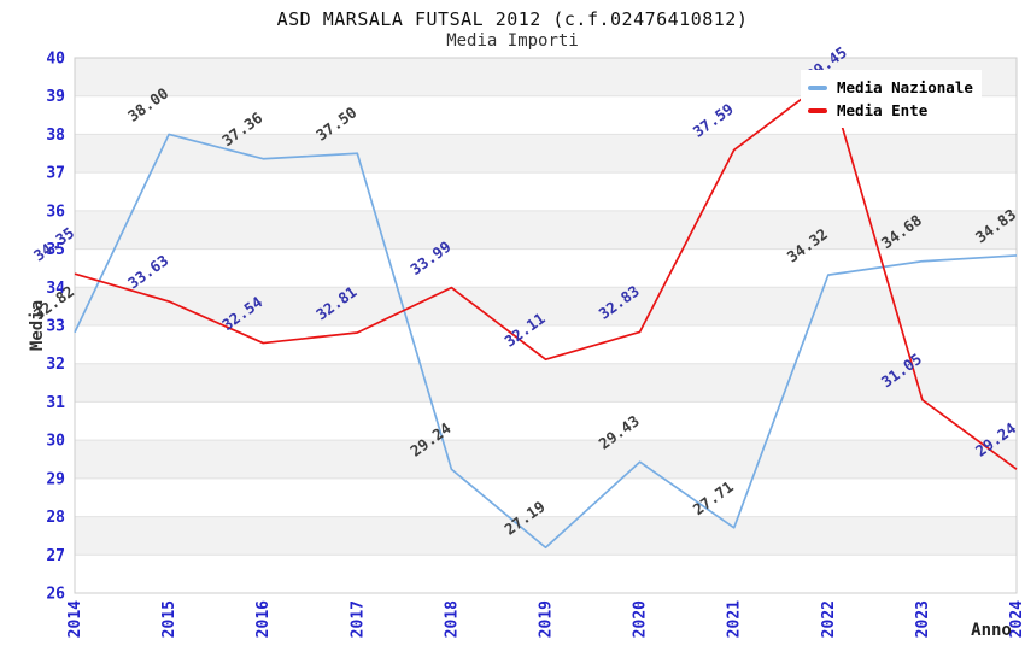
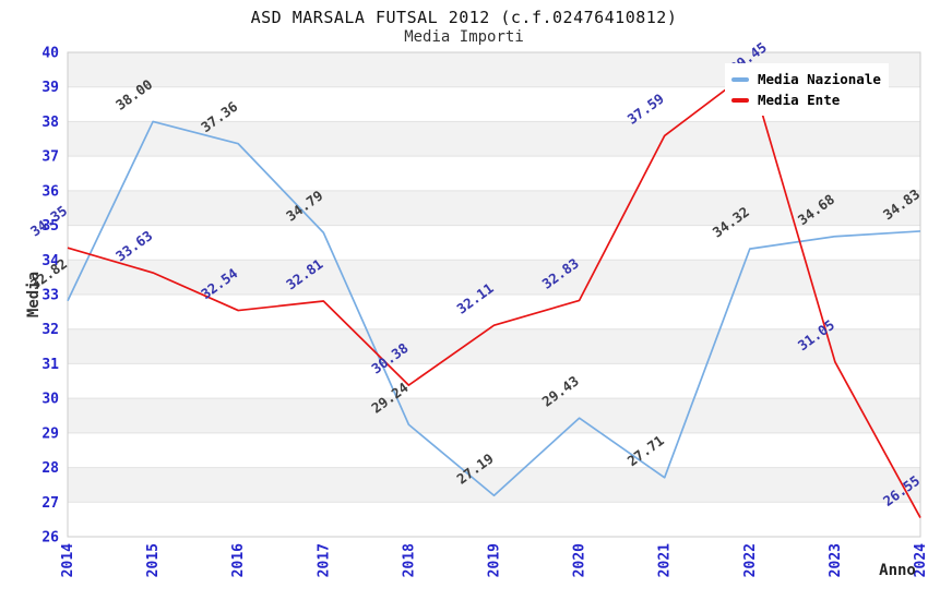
Media Nazionale/2017: 37.50 -> 34.79
Media Ente/2018: 33.99 -> 30.38
Media Ente/2024: 29.24 -> 26.55
